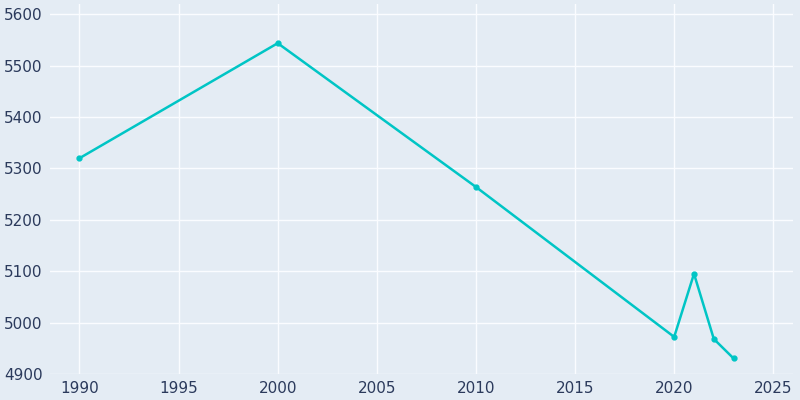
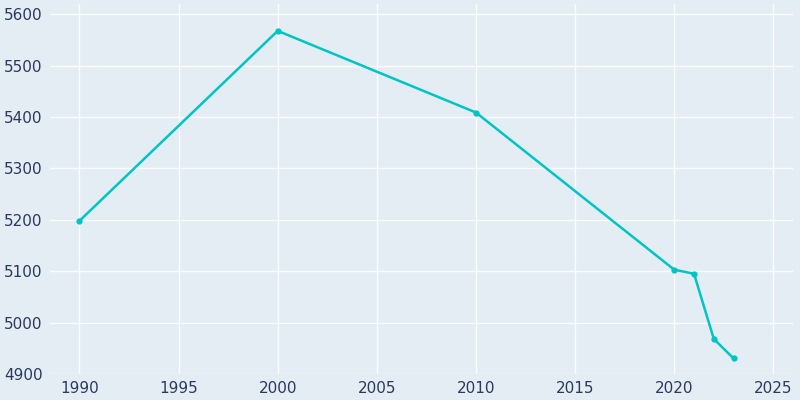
1990: 5320 -> 5198
2000: 5544 -> 5568
2010: 5264 -> 5409
2020: 4972 -> 5103
